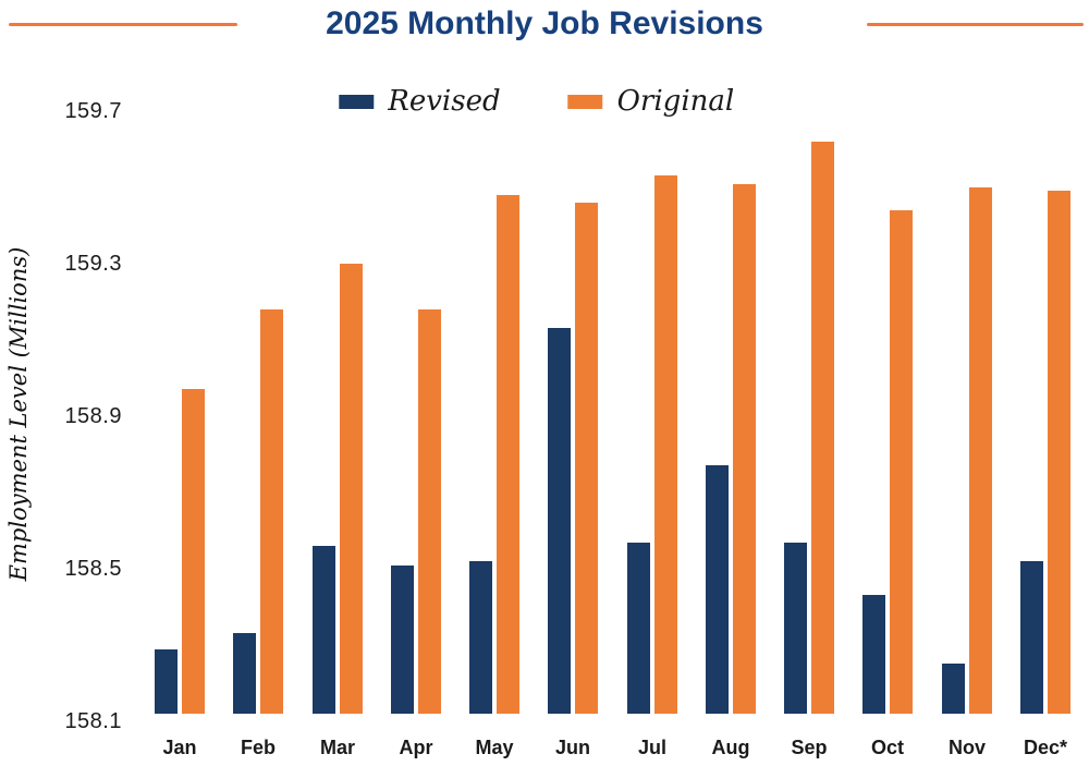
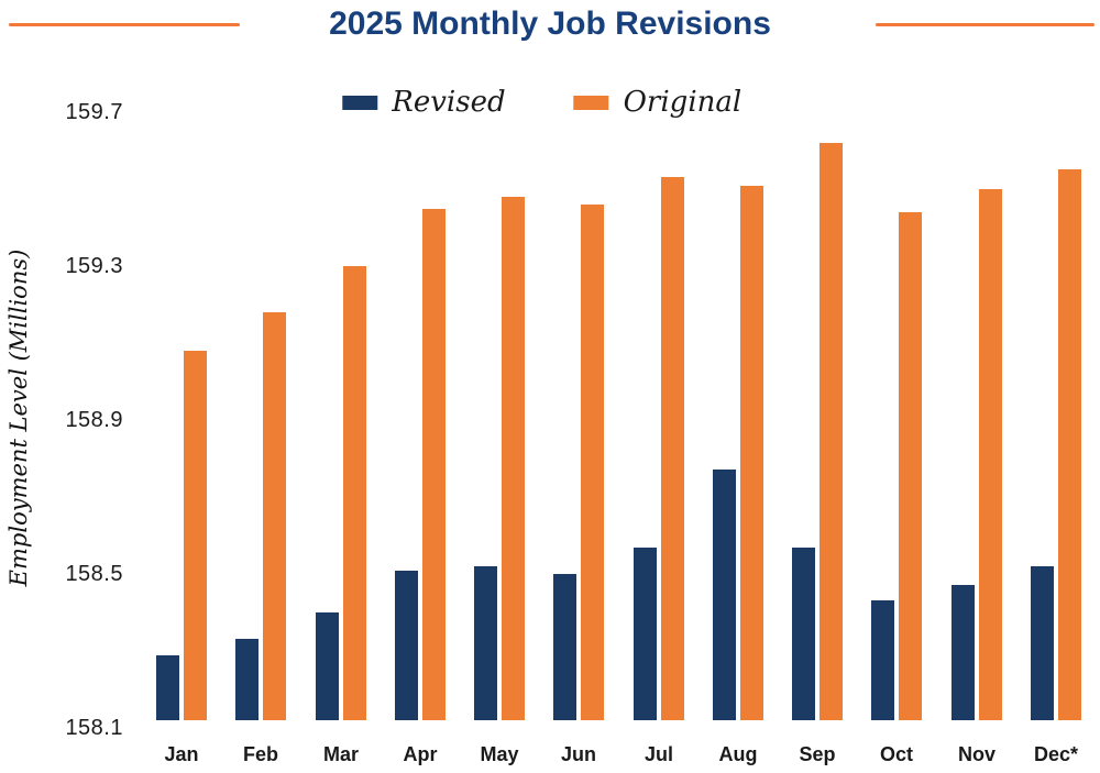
Original/Jan: 158.97 -> 159.08
Revised/Mar: 158.56 -> 158.40
Original/Apr: 159.18 -> 159.45
Revised/Jun: 159.13 -> 158.50
Revised/Nov: 158.25 -> 158.47
Original/Dec*: 159.49 -> 159.55
